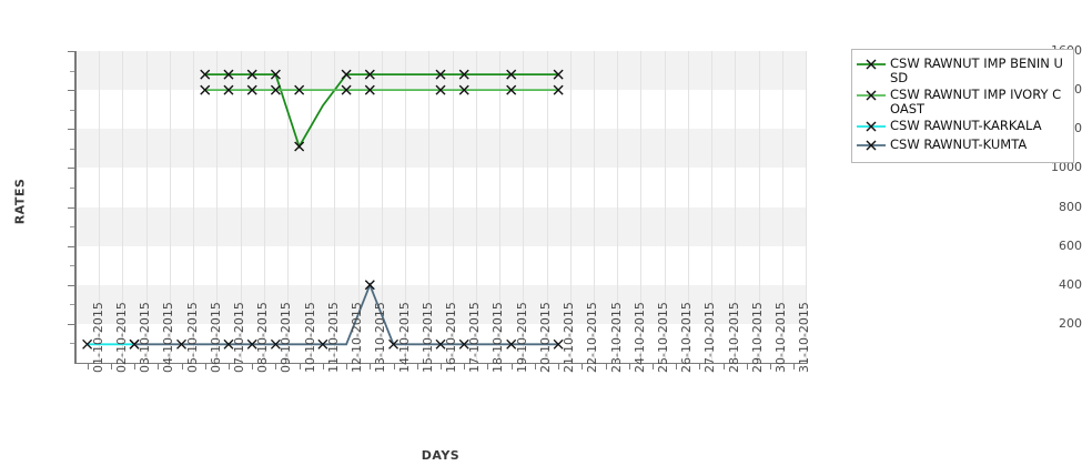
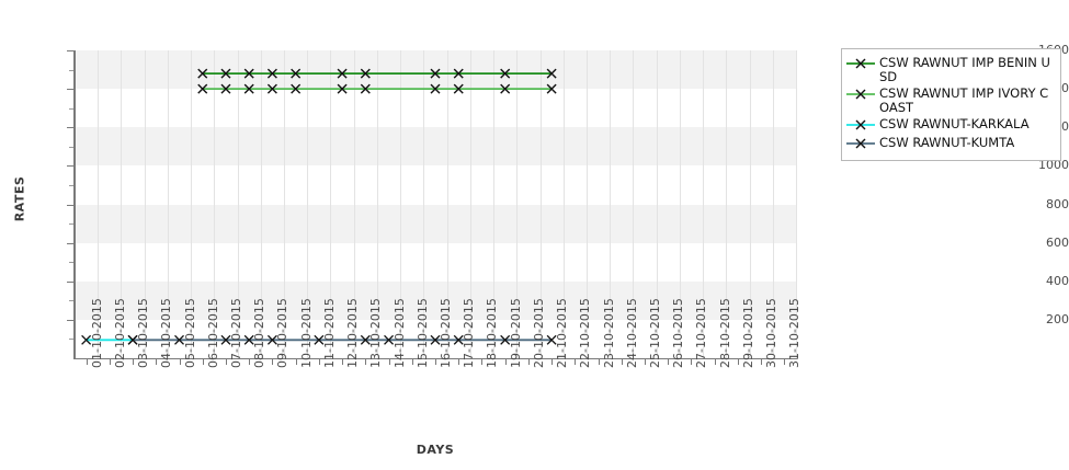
CSW RAWNUT IMP BENIN USD/10-10-2015: 1110 -> 1480
CSW RAWNUT IMP BENIN USD/11-10-2015: 1320 -> 1480
CSW RAWNUT-KUMTA/13-10-2015: 400 -> 100
